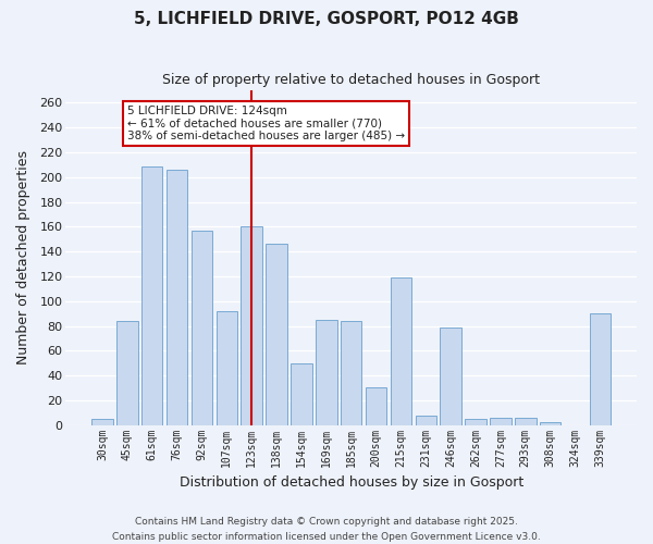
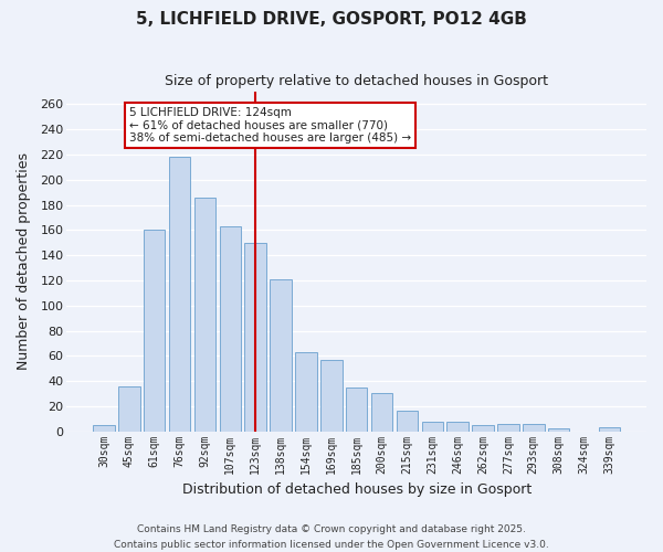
45sqm: 84 -> 36
61sqm: 209 -> 160
76sqm: 206 -> 218
92sqm: 157 -> 186
107sqm: 92 -> 163
123sqm: 160 -> 150
138sqm: 146 -> 121
154sqm: 50 -> 63
169sqm: 85 -> 57
185sqm: 84 -> 35
215sqm: 119 -> 16
246sqm: 79 -> 8
339sqm: 90 -> 3
